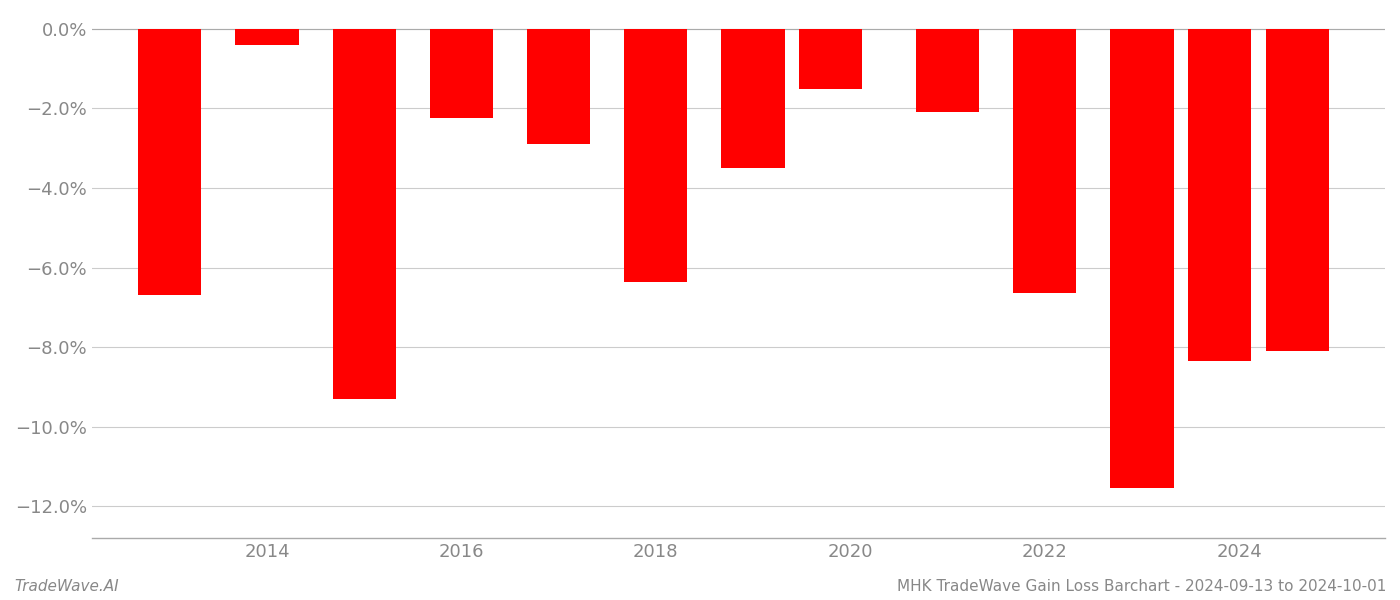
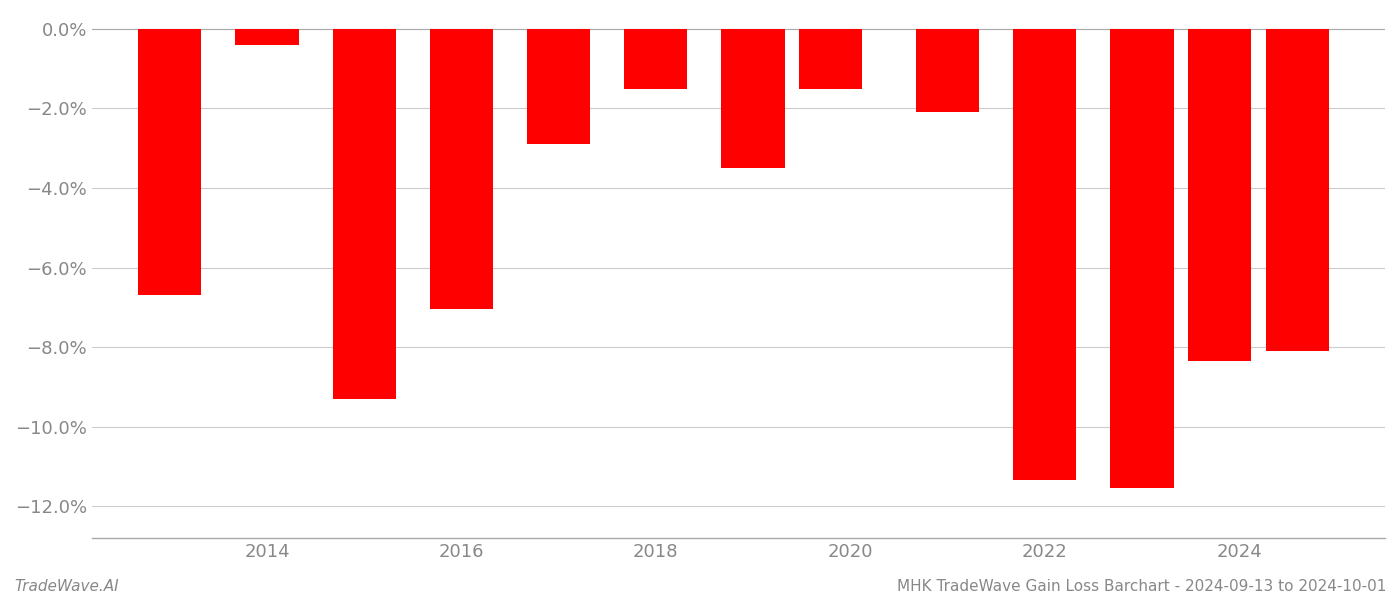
2016: -2.25% -> -7.05%
2018: -6.35% -> -1.50%
2022: -6.65% -> -11.35%
